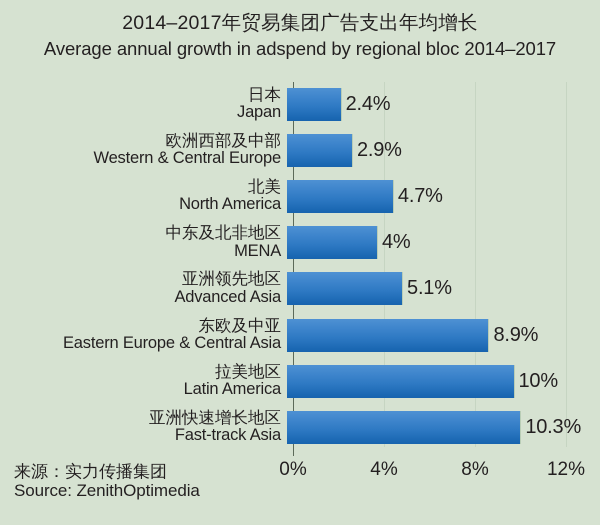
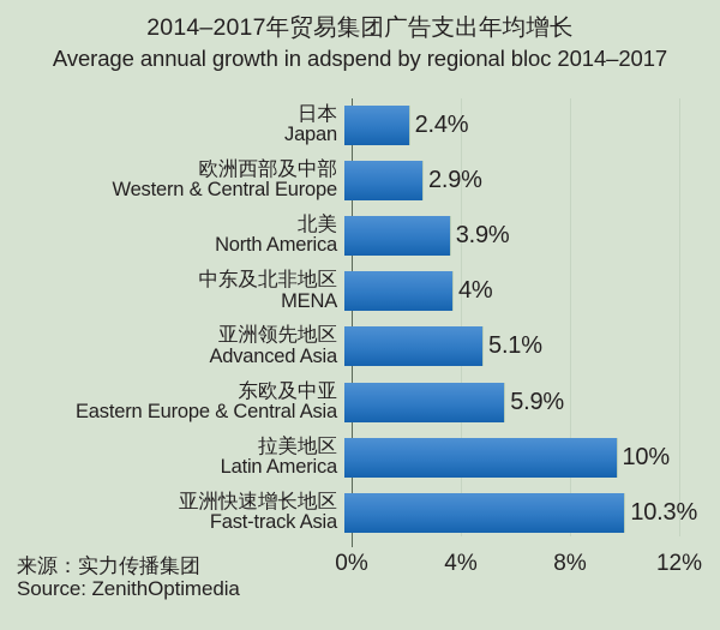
North America: 4.7% -> 3.9%
Eastern Europe & Central Asia: 8.9% -> 5.9%
